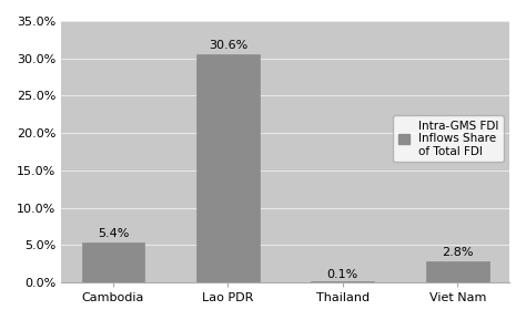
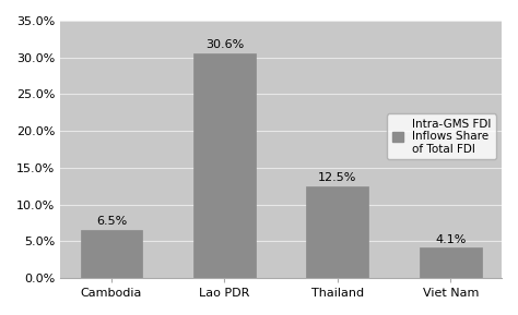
Cambodia: 5.4% -> 6.5%
Thailand: 0.1% -> 12.5%
Viet Nam: 2.8% -> 4.1%
